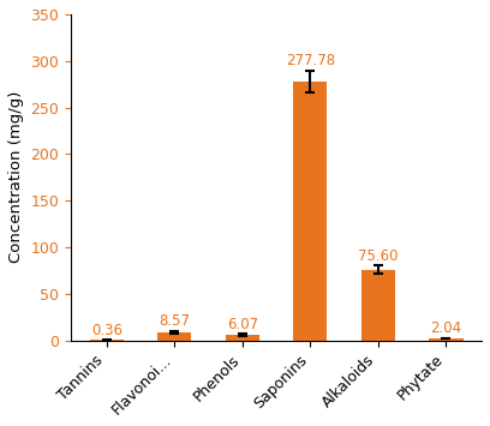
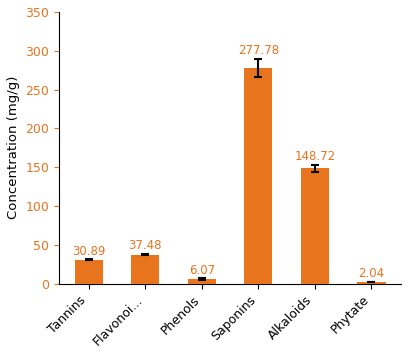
Tannins: 0.36 -> 30.89
Flavonoi...: 8.57 -> 37.48
Alkaloids: 75.60 -> 148.72
